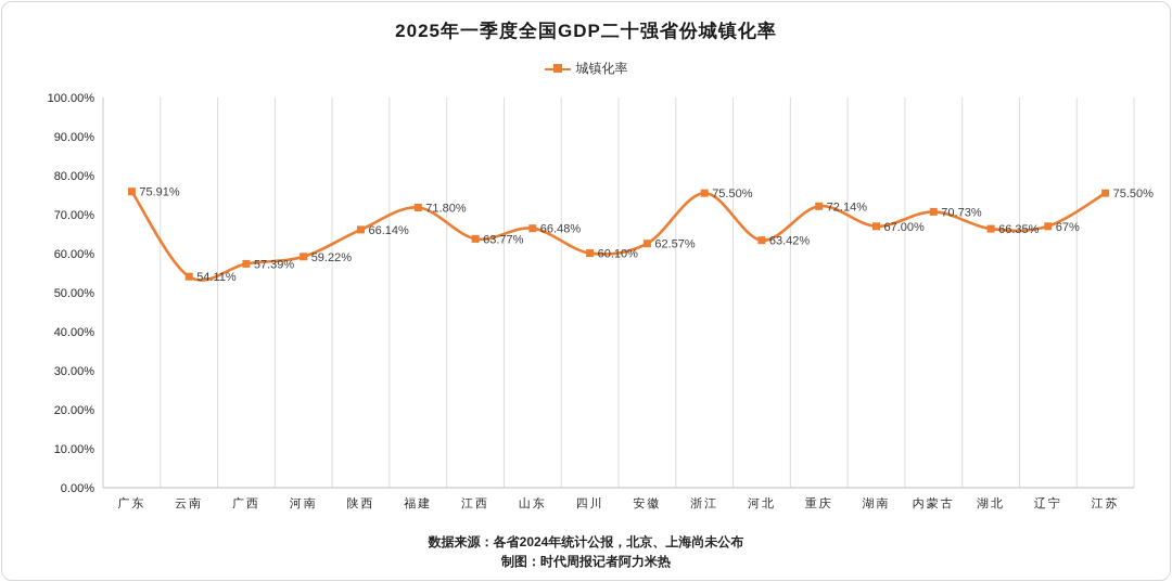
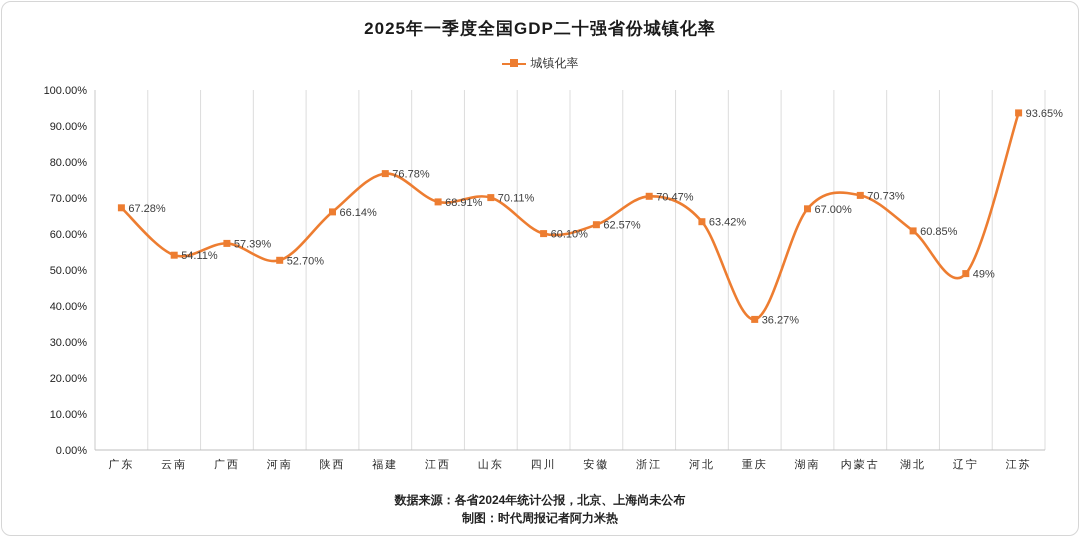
广东: 75.91% -> 67.28%
河南: 59.22% -> 52.70%
福建: 71.80% -> 76.78%
江西: 63.77% -> 68.91%
山东: 66.48% -> 70.11%
浙江: 75.50% -> 70.47%
重庆: 72.14% -> 36.27%
湖北: 66.35% -> 60.85%
辽宁: 67% -> 49%
江苏: 75.50% -> 93.65%
